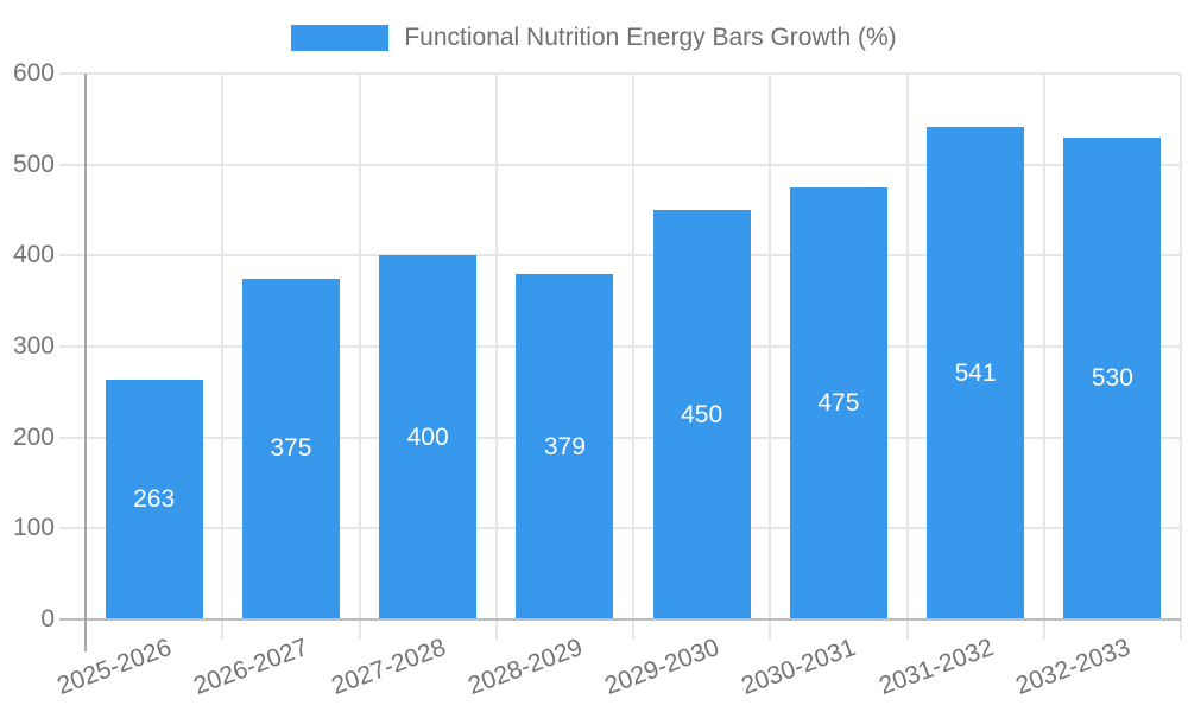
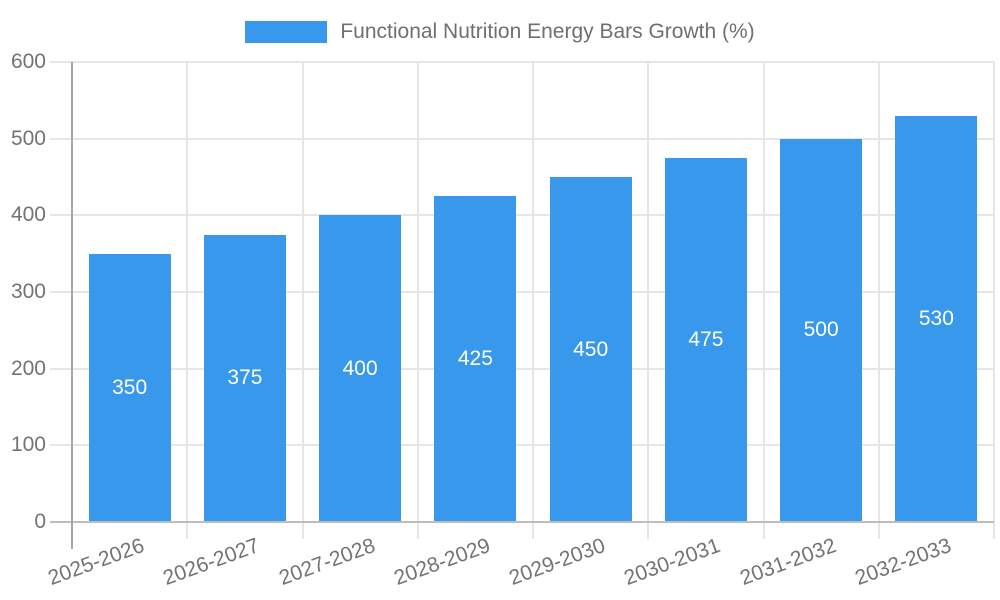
2025-2026: 263 -> 350
2028-2029: 379 -> 425
2031-2032: 541 -> 500
